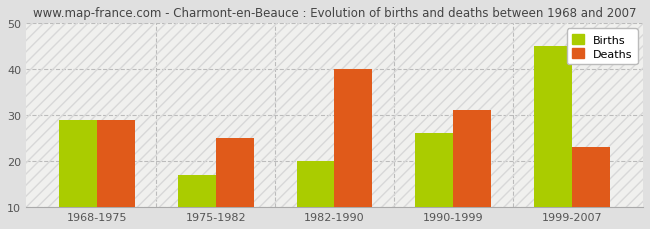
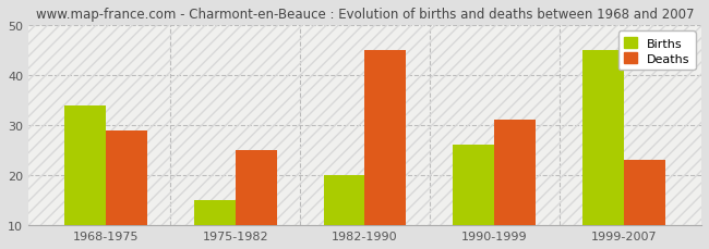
Births/1968-1975: 29 -> 34
Births/1975-1982: 17 -> 15
Deaths/1982-1990: 40 -> 45
